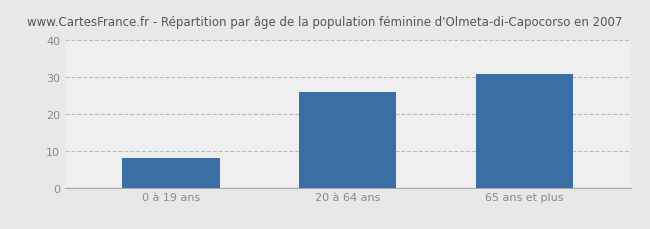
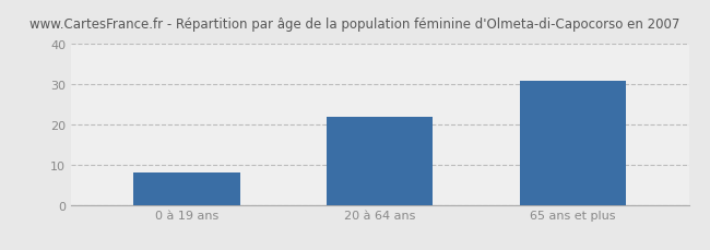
20 à 64 ans: 26 -> 22
